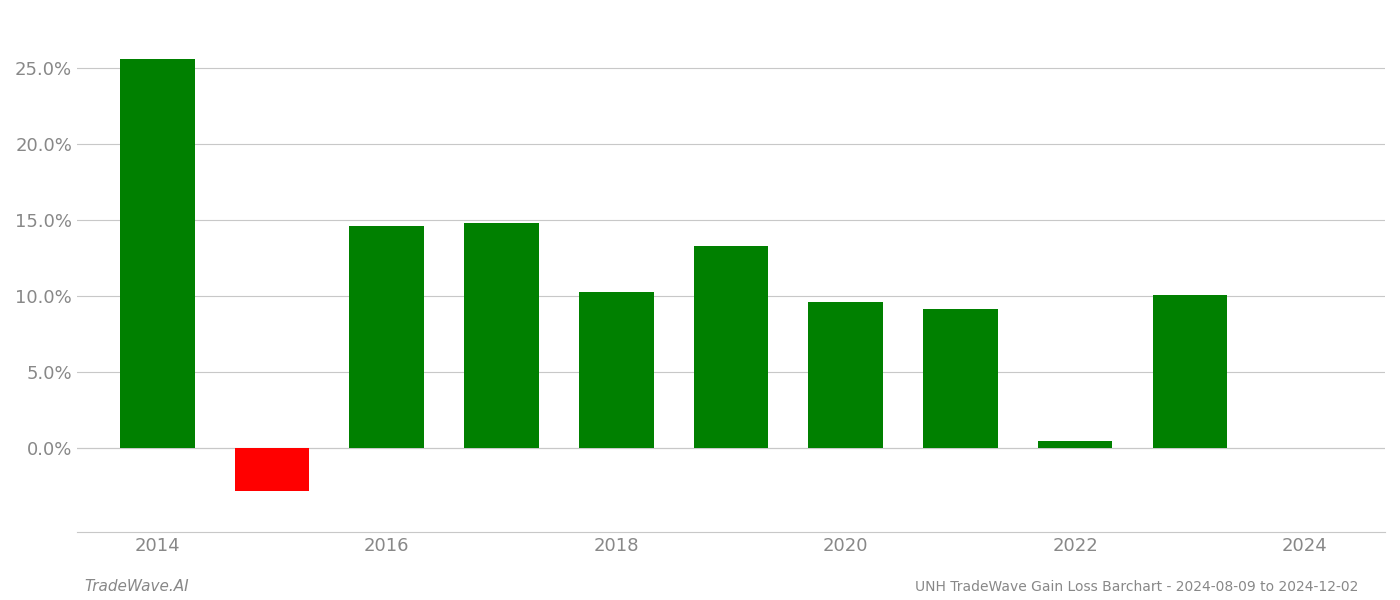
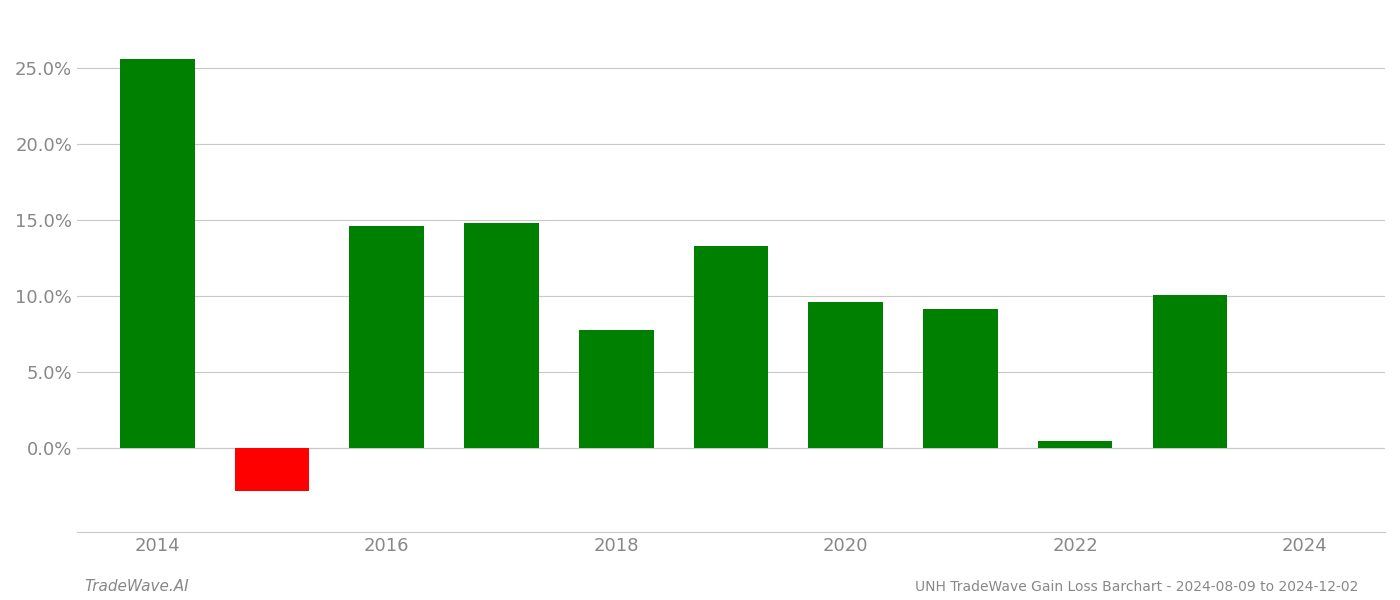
2018: 10.3% -> 7.8%
